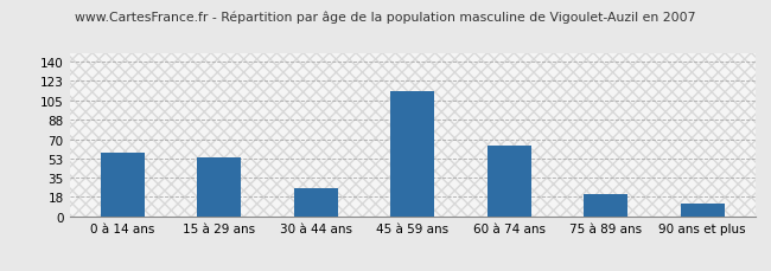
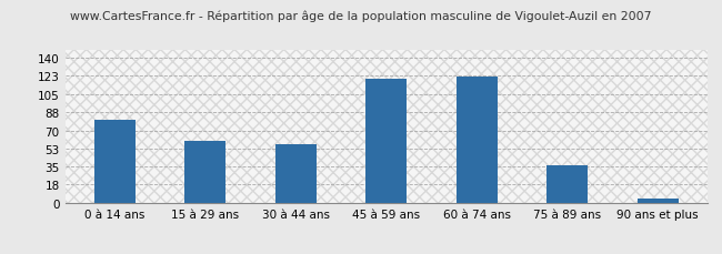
0 à 14 ans: 58 -> 80
15 à 29 ans: 54 -> 60
30 à 44 ans: 26 -> 57
45 à 59 ans: 114 -> 120
60 à 74 ans: 64 -> 122
75 à 89 ans: 20 -> 36
90 ans et plus: 12 -> 4
